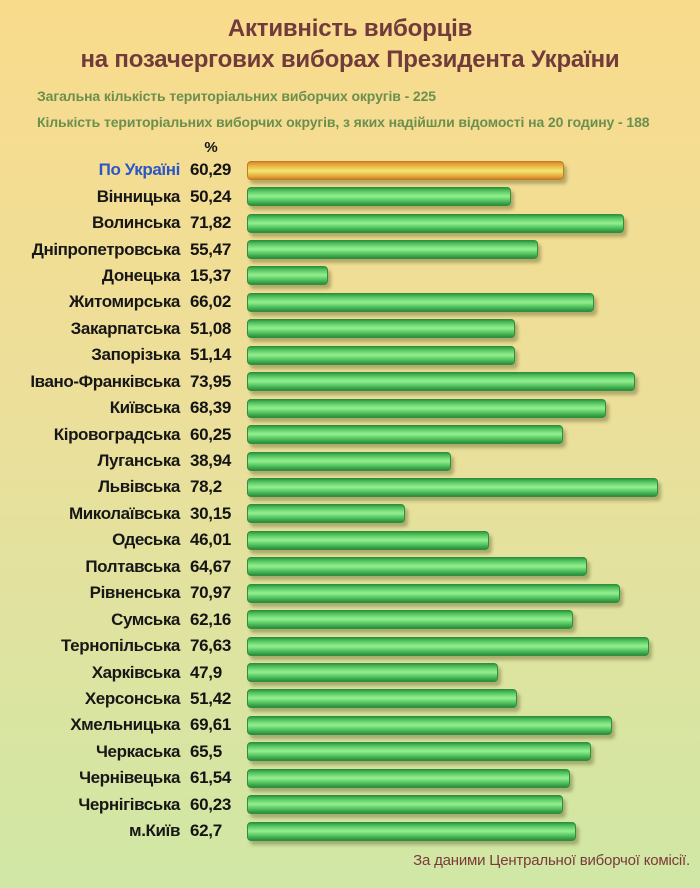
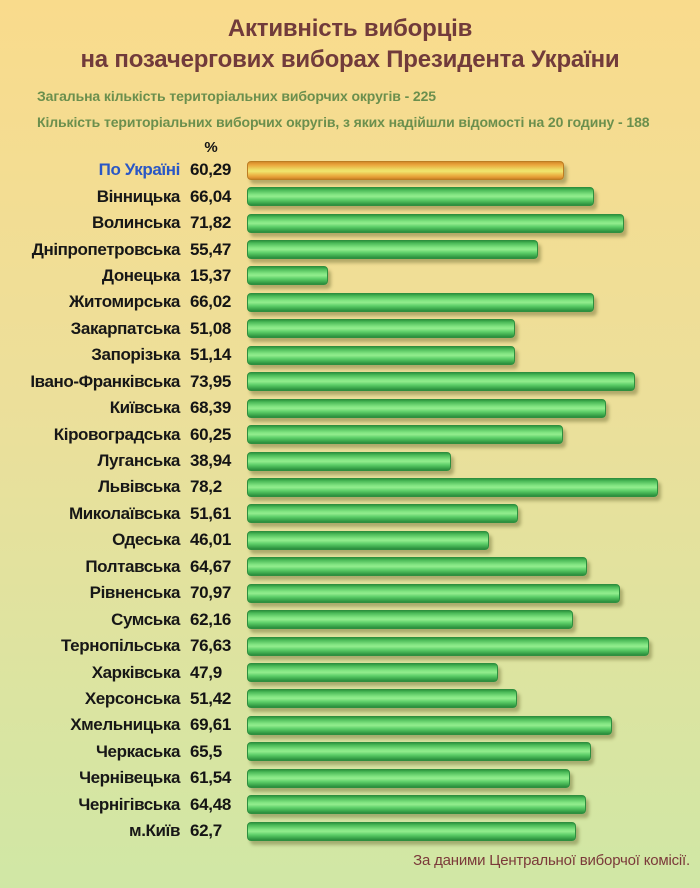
Вінницька: 50,24 -> 66,04
Миколаївська: 30,15 -> 51,61
Чернігівська: 60,23 -> 64,48
